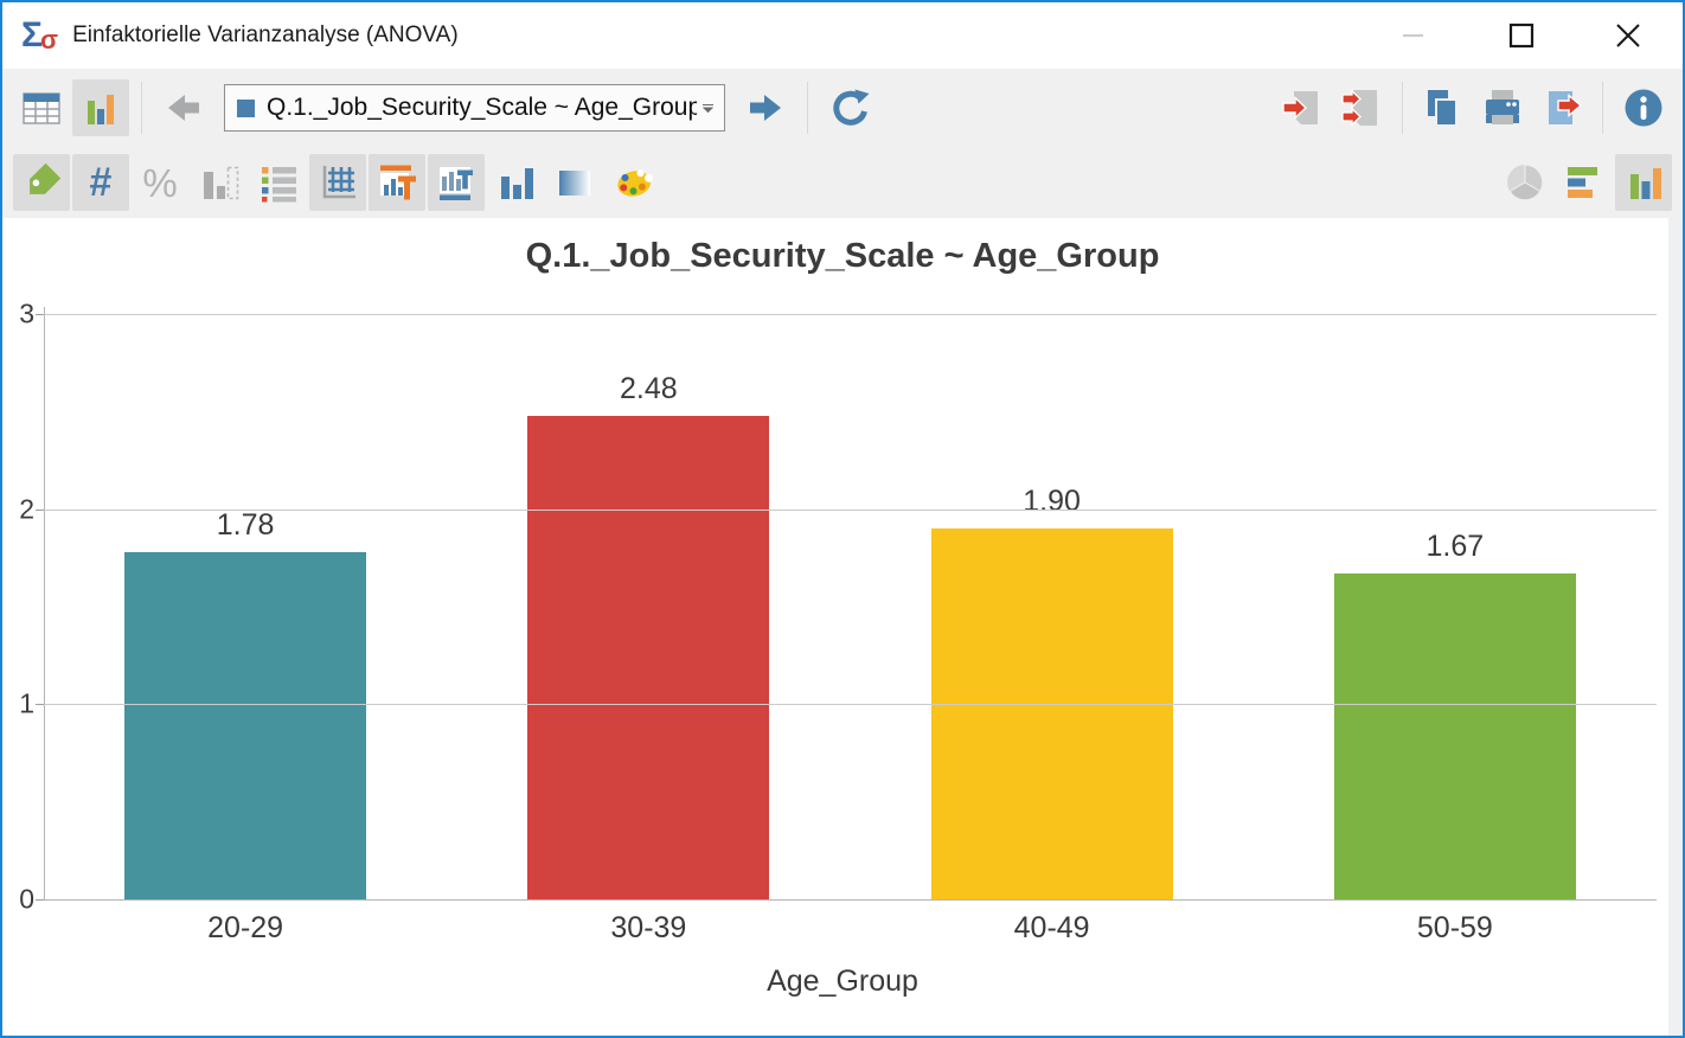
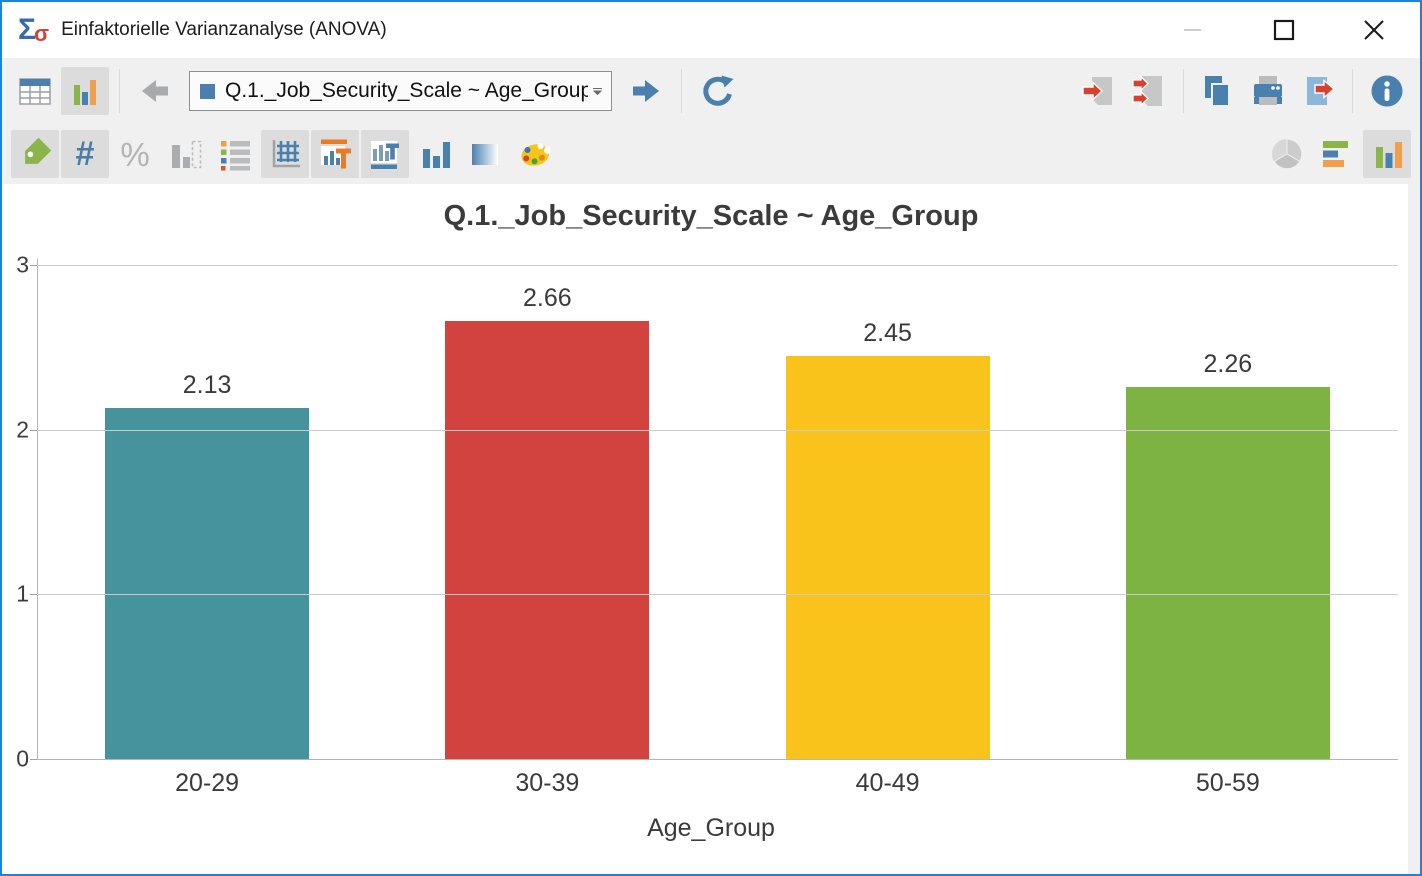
20-29: 1.78 -> 2.13
30-39: 2.48 -> 2.66
40-49: 1.90 -> 2.45
50-59: 1.67 -> 2.26
